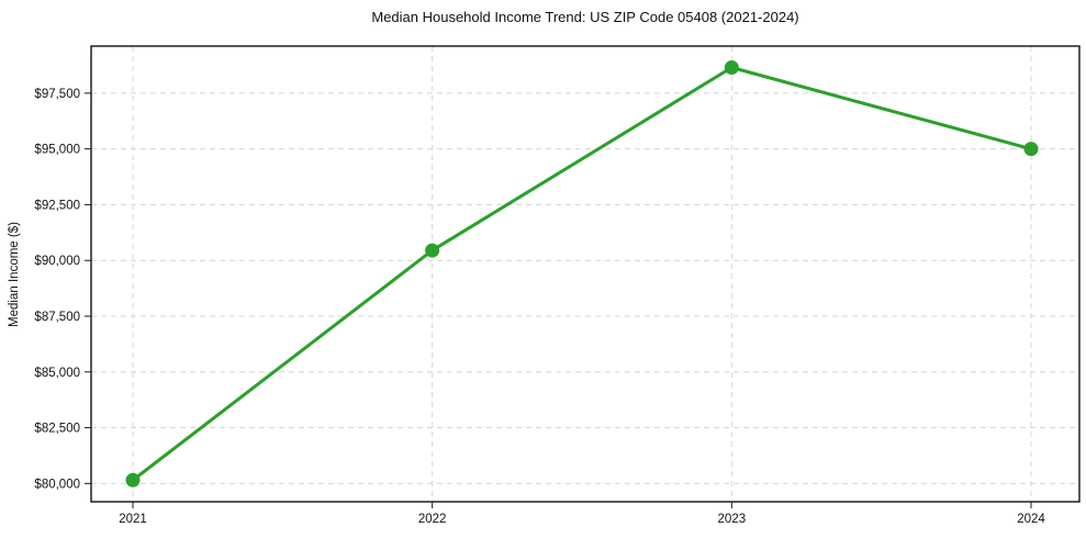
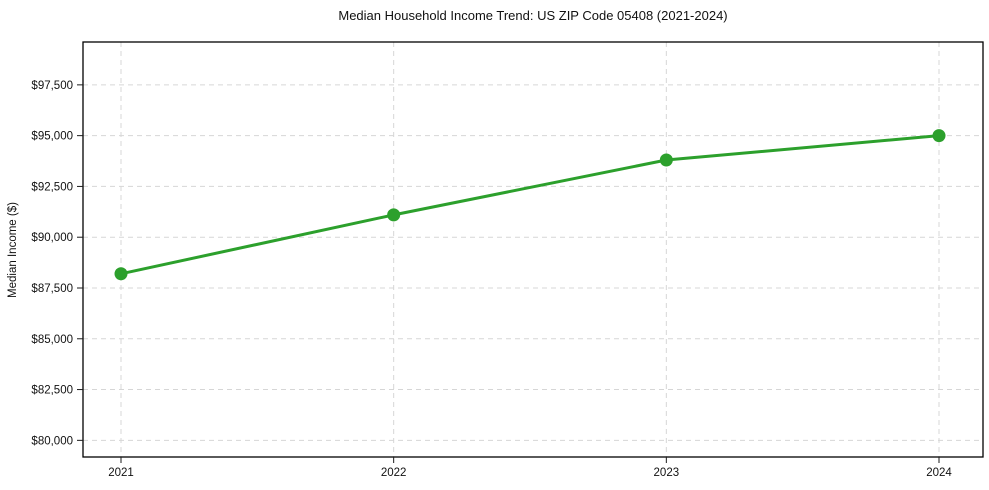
2021: $80200 -> $88200
2022: $90400 -> $91100
2023: $98600 -> $93800
